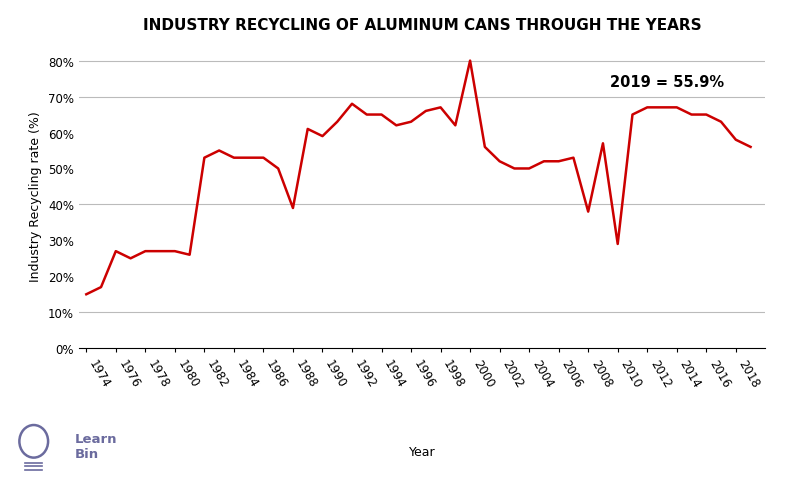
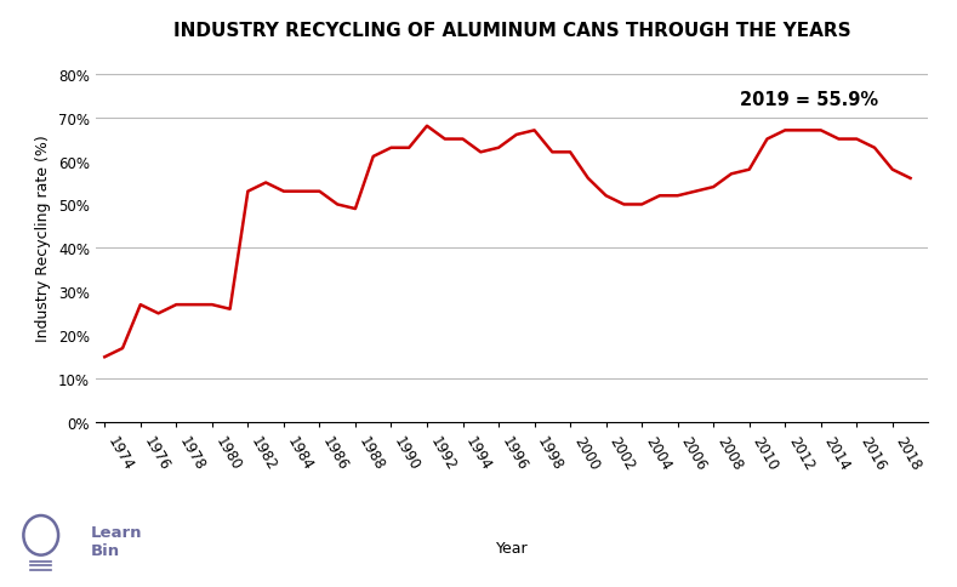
1988: 39% -> 49%
1990: 59% -> 63%
2000: 80% -> 62%
2008: 38% -> 54%
2010: 29% -> 58%
